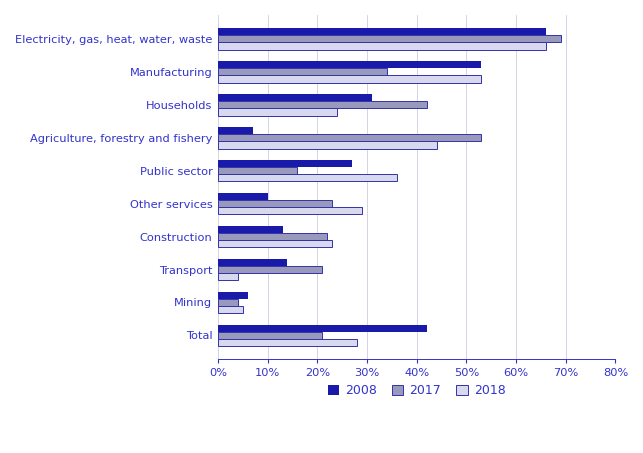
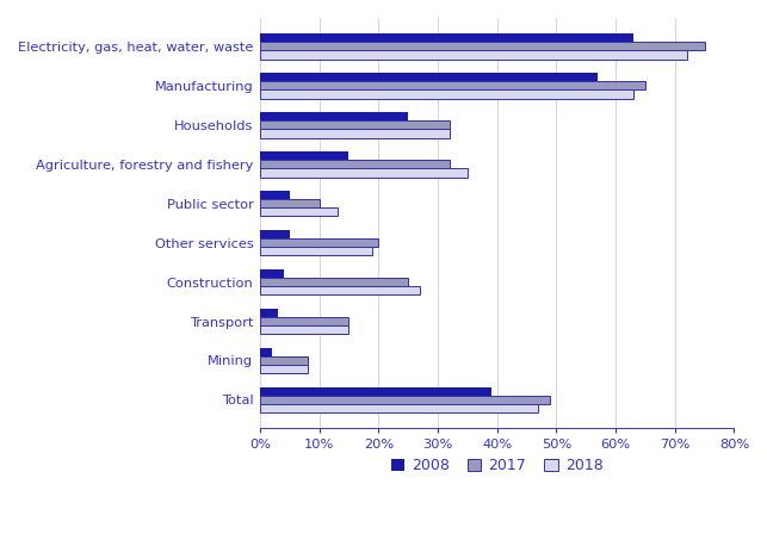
2008/Electricity, gas, heat, water, waste: 66% -> 63%
2017/Electricity, gas, heat, water, waste: 69% -> 75%
2018/Electricity, gas, heat, water, waste: 66% -> 72%
2008/Manufacturing: 53% -> 57%
2017/Manufacturing: 34% -> 65%
2018/Manufacturing: 53% -> 63%
2008/Households: 31% -> 25%
2017/Households: 42% -> 32%
2018/Households: 24% -> 32%
2008/Agriculture, forestry and fishery: 7% -> 15%
2017/Agriculture, forestry and fishery: 53% -> 32%
2018/Agriculture, forestry and fishery: 44% -> 35%
2008/Public sector: 27% -> 5%
2017/Public sector: 16% -> 10%
2018/Public sector: 36% -> 13%
2008/Other services: 10% -> 5%
2017/Other services: 23% -> 20%
2018/Other services: 29% -> 19%
2008/Construction: 13% -> 4%
2017/Construction: 22% -> 25%
2018/Construction: 23% -> 27%
2008/Transport: 14% -> 3%
2017/Transport: 21% -> 15%
2018/Transport: 4% -> 15%
2008/Mining: 6% -> 2%
2017/Mining: 4% -> 8%
2018/Mining: 5% -> 8%
2008/Total: 42% -> 39%
2017/Total: 21% -> 49%
2018/Total: 28% -> 47%
